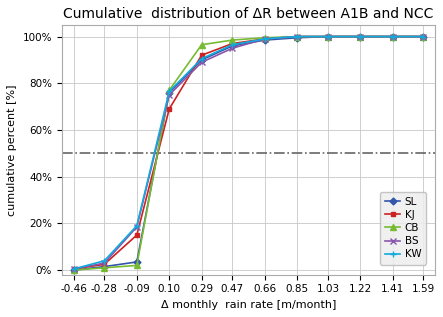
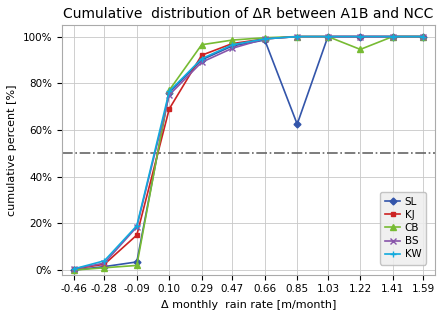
SL/0.85: 99.5% -> 62.5%
CB/1.22: 100.0% -> 94.5%
